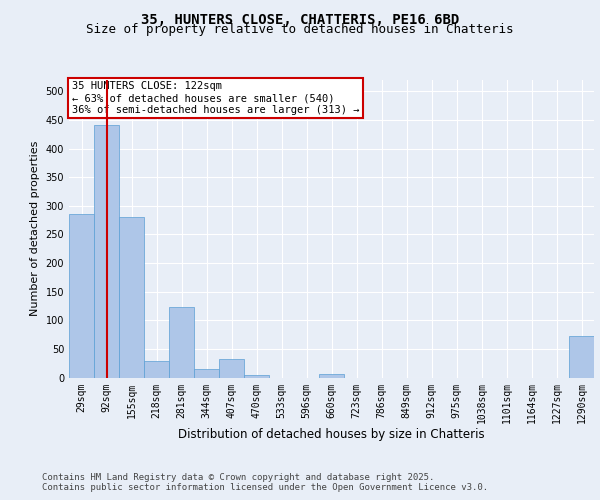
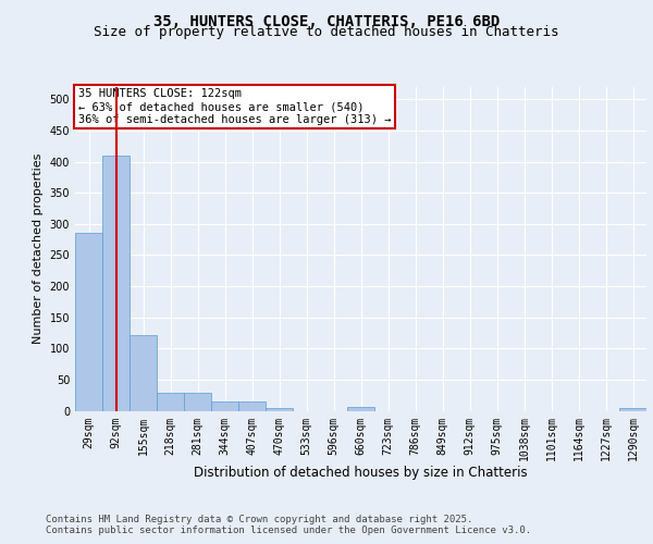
92sqm: 442 -> 410
155sqm: 280 -> 122
281sqm: 124 -> 28
407sqm: 32 -> 14
1290sqm: 72 -> 4
